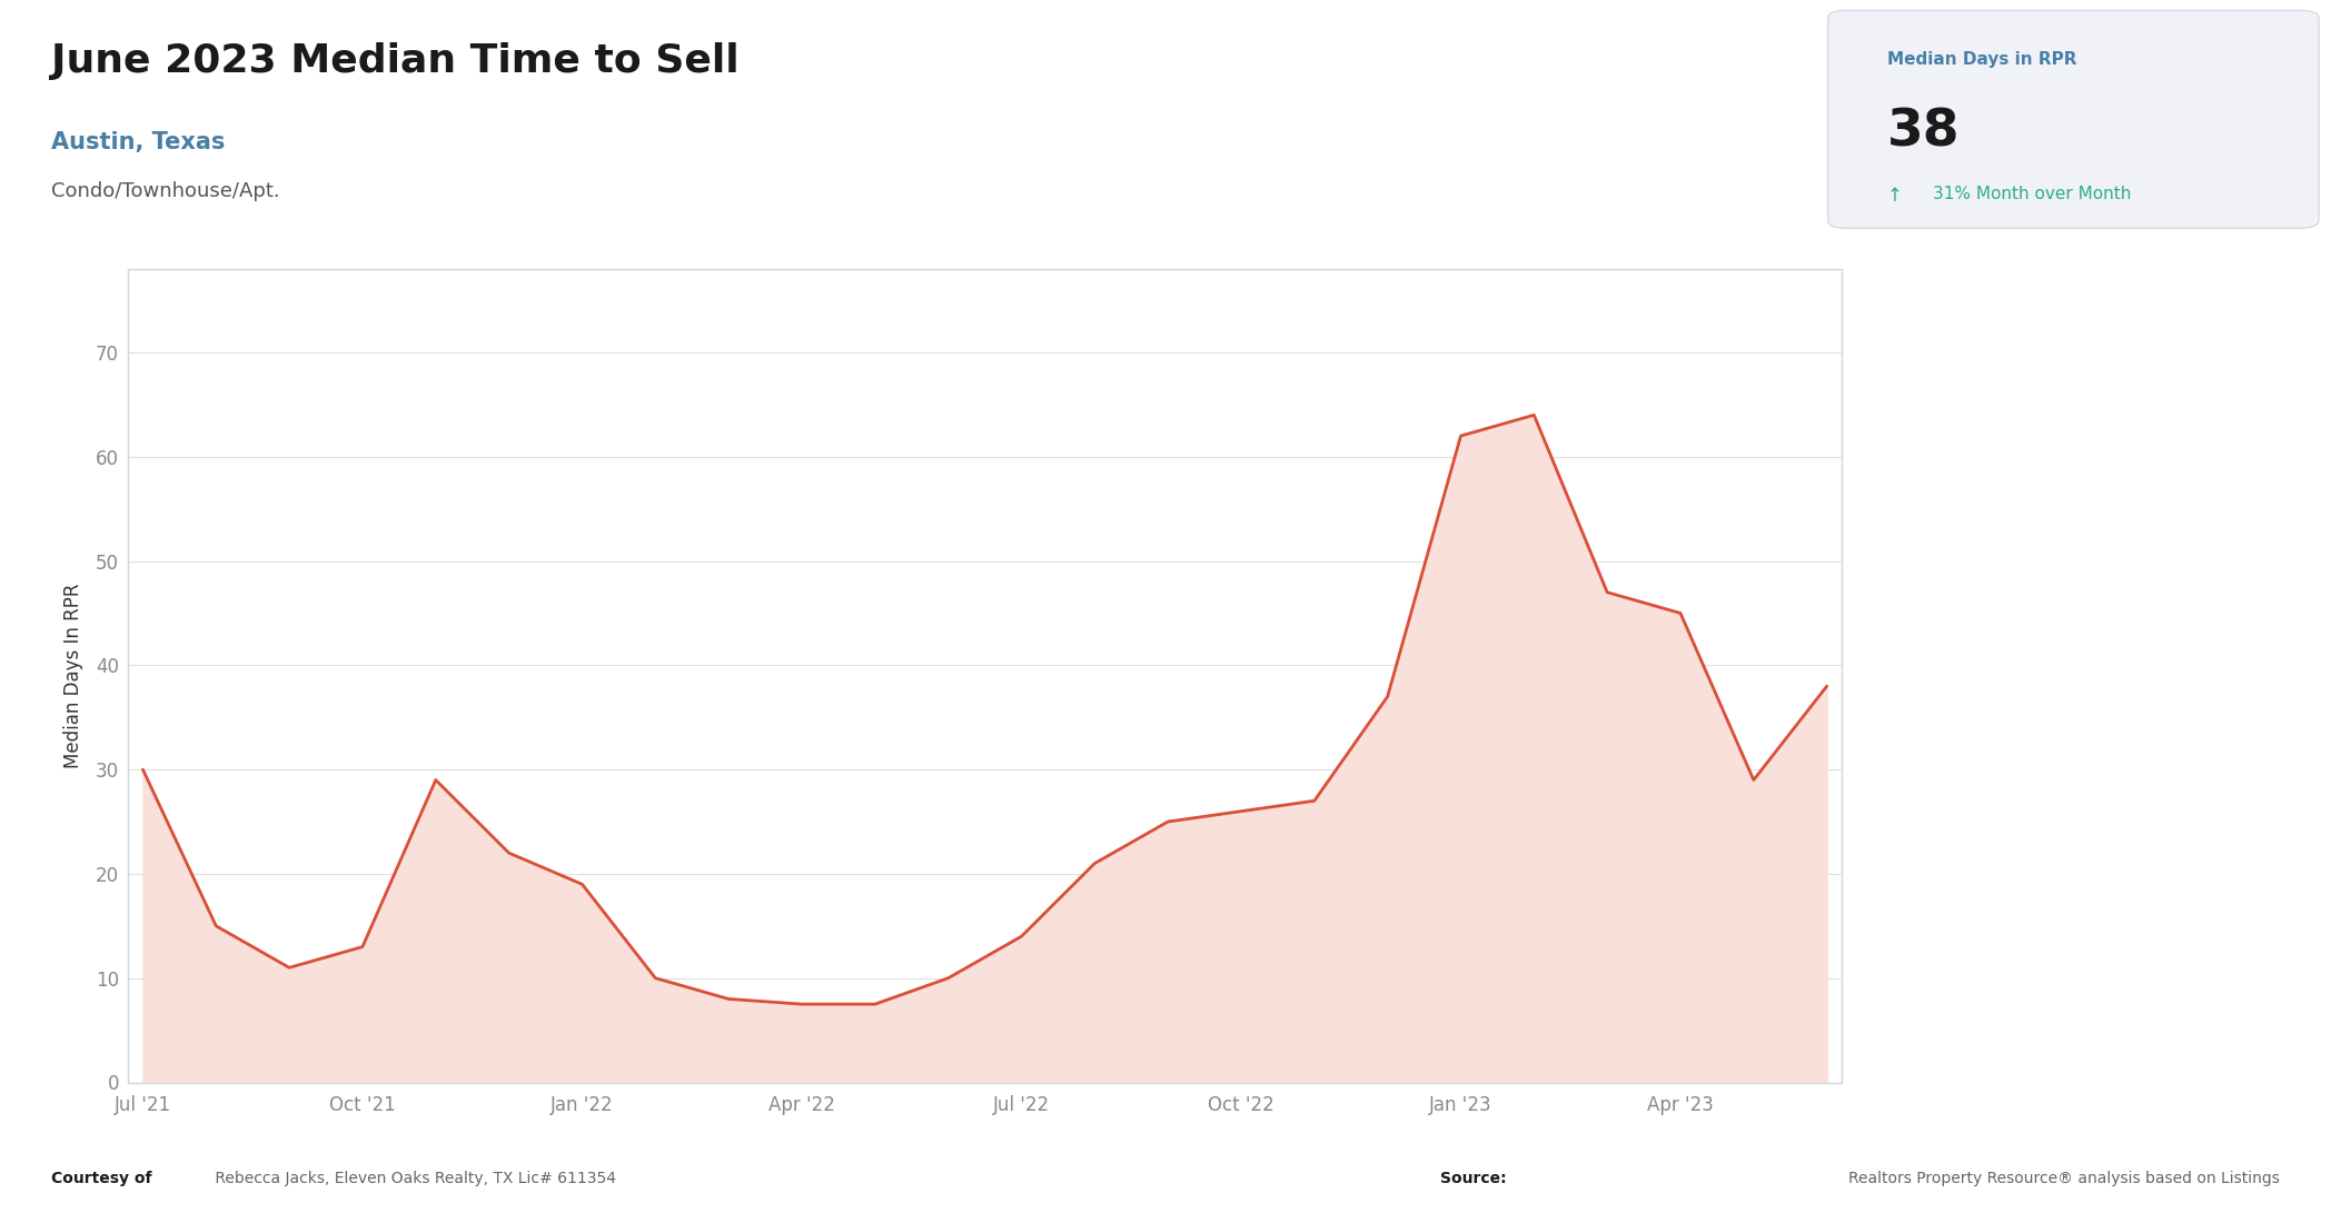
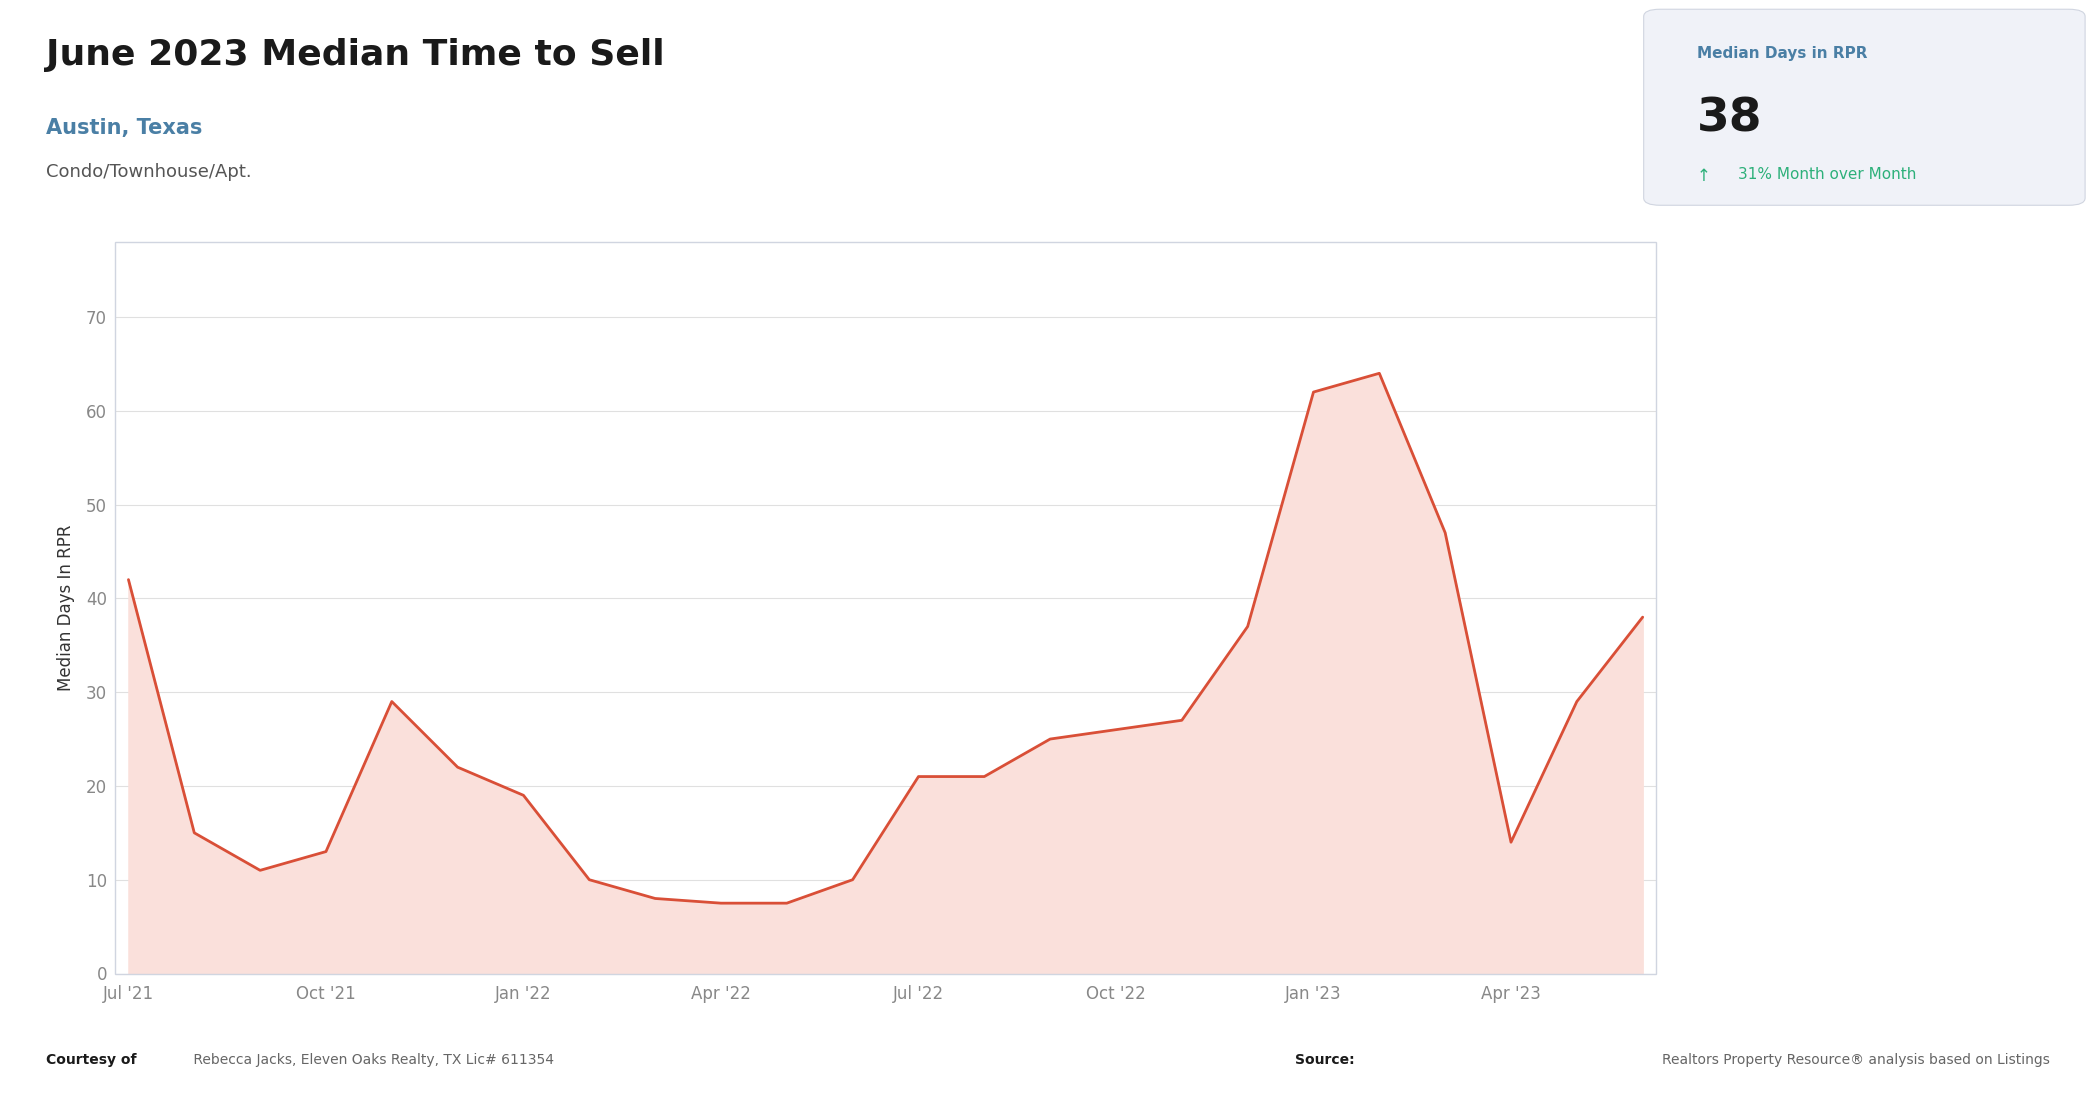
Jul '21: 30.0 -> 42.0
Jul '22: 14.0 -> 21.0
Apr '23: 45.0 -> 14.0
